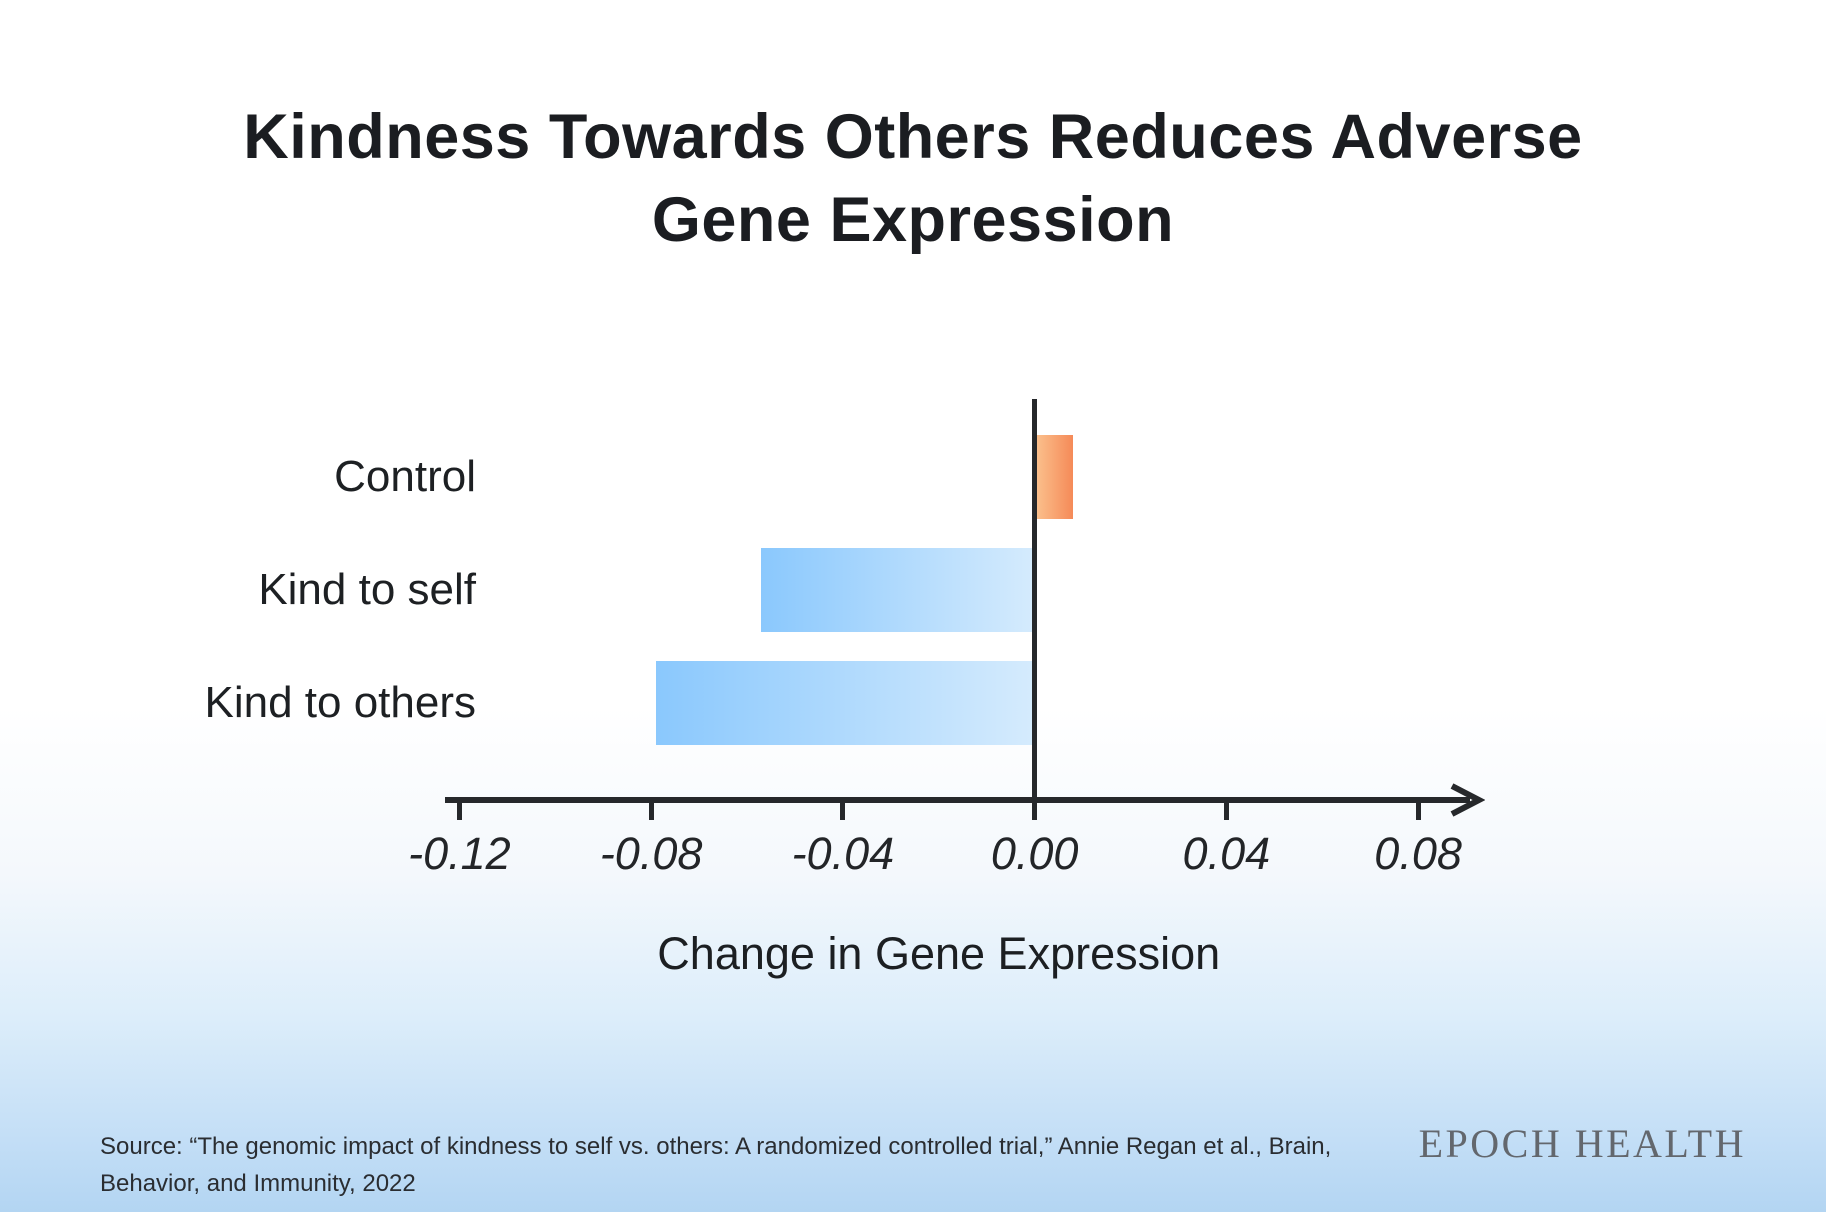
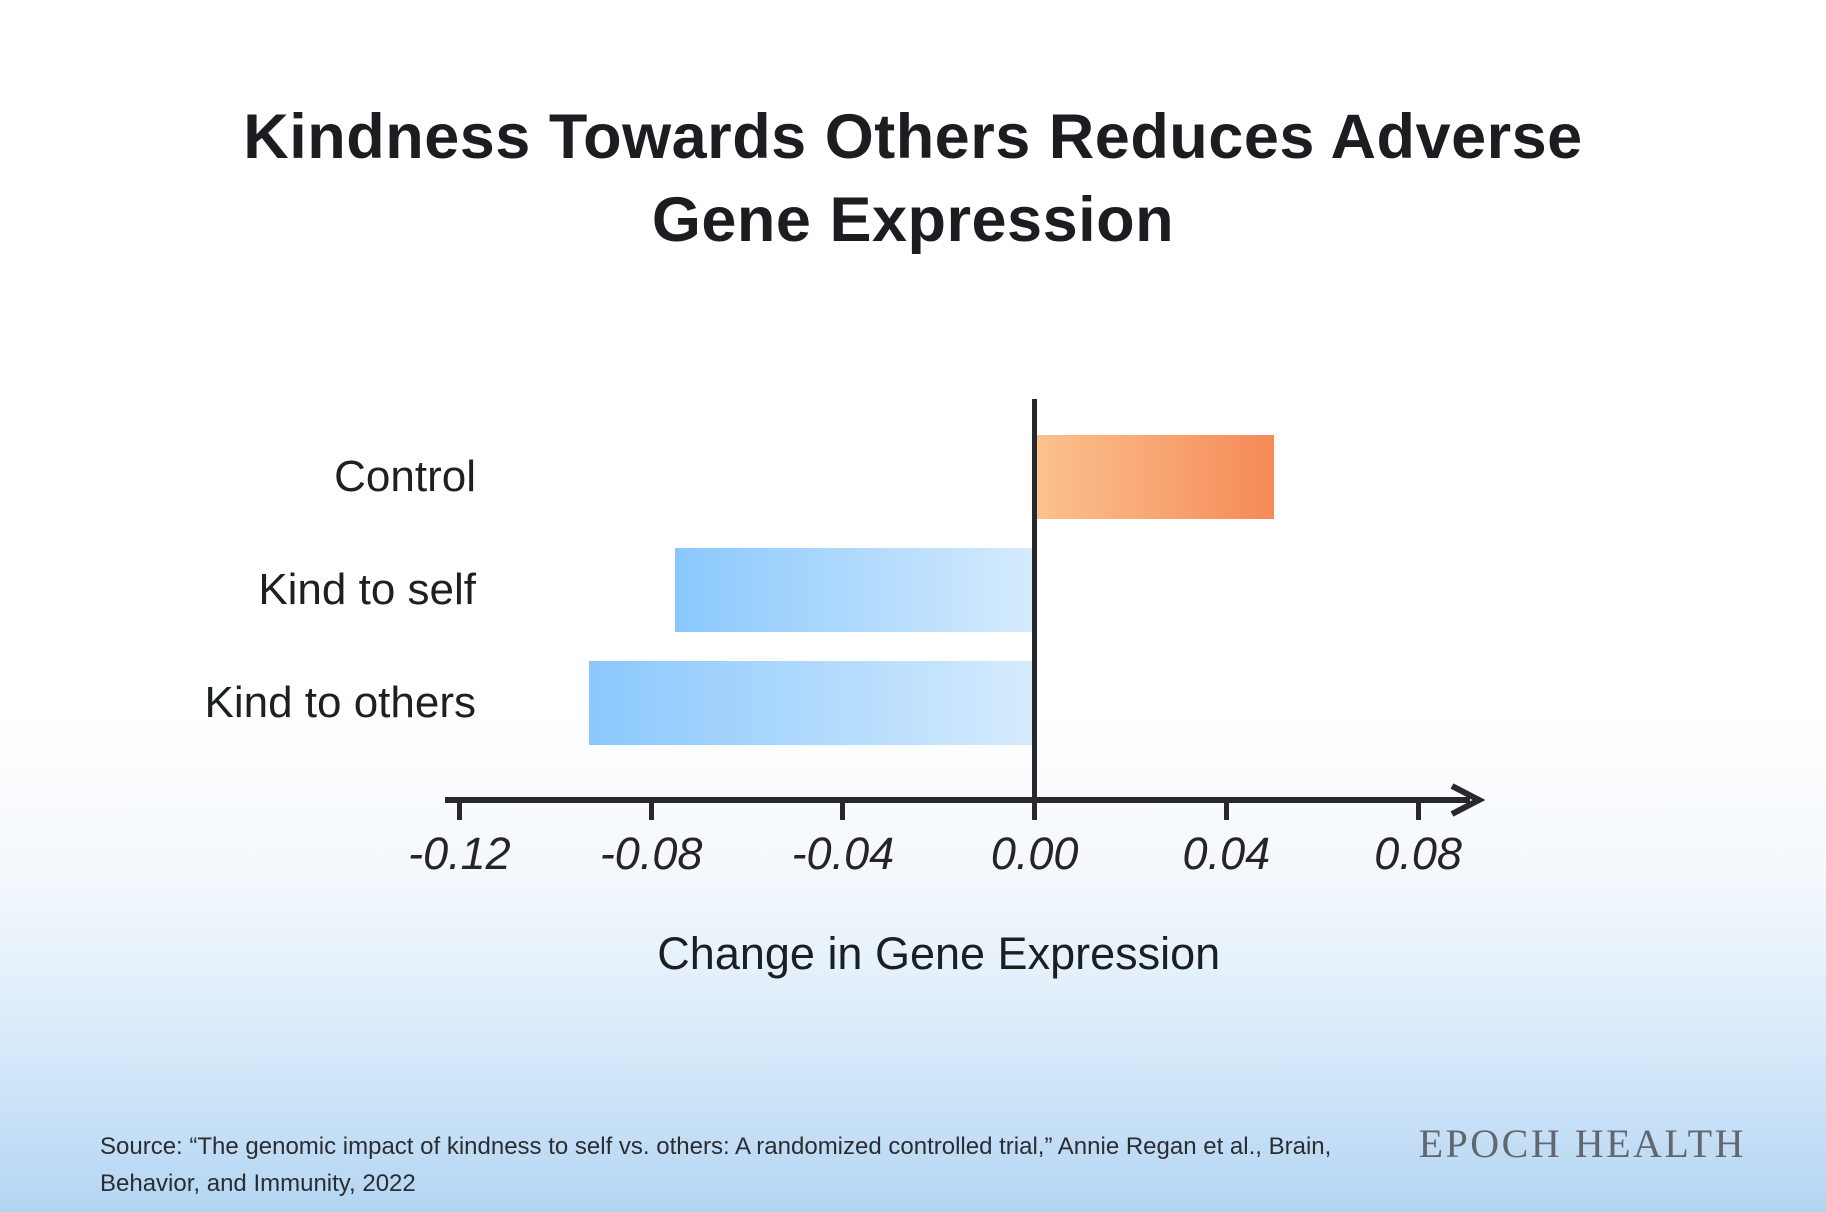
Control: 0.008 -> 0.050
Kind to self: -0.057 -> -0.075
Kind to others: -0.079 -> -0.093
